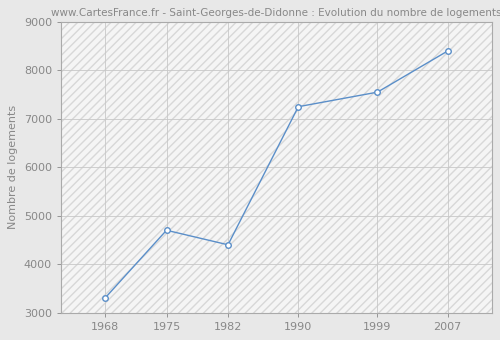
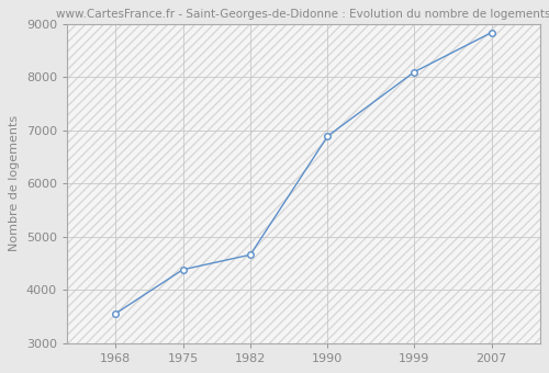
1968: 3300 -> 3550
1975: 4700 -> 4380
1982: 4400 -> 4660
1990: 7250 -> 6890
1999: 7550 -> 8100
2007: 8400 -> 8840
